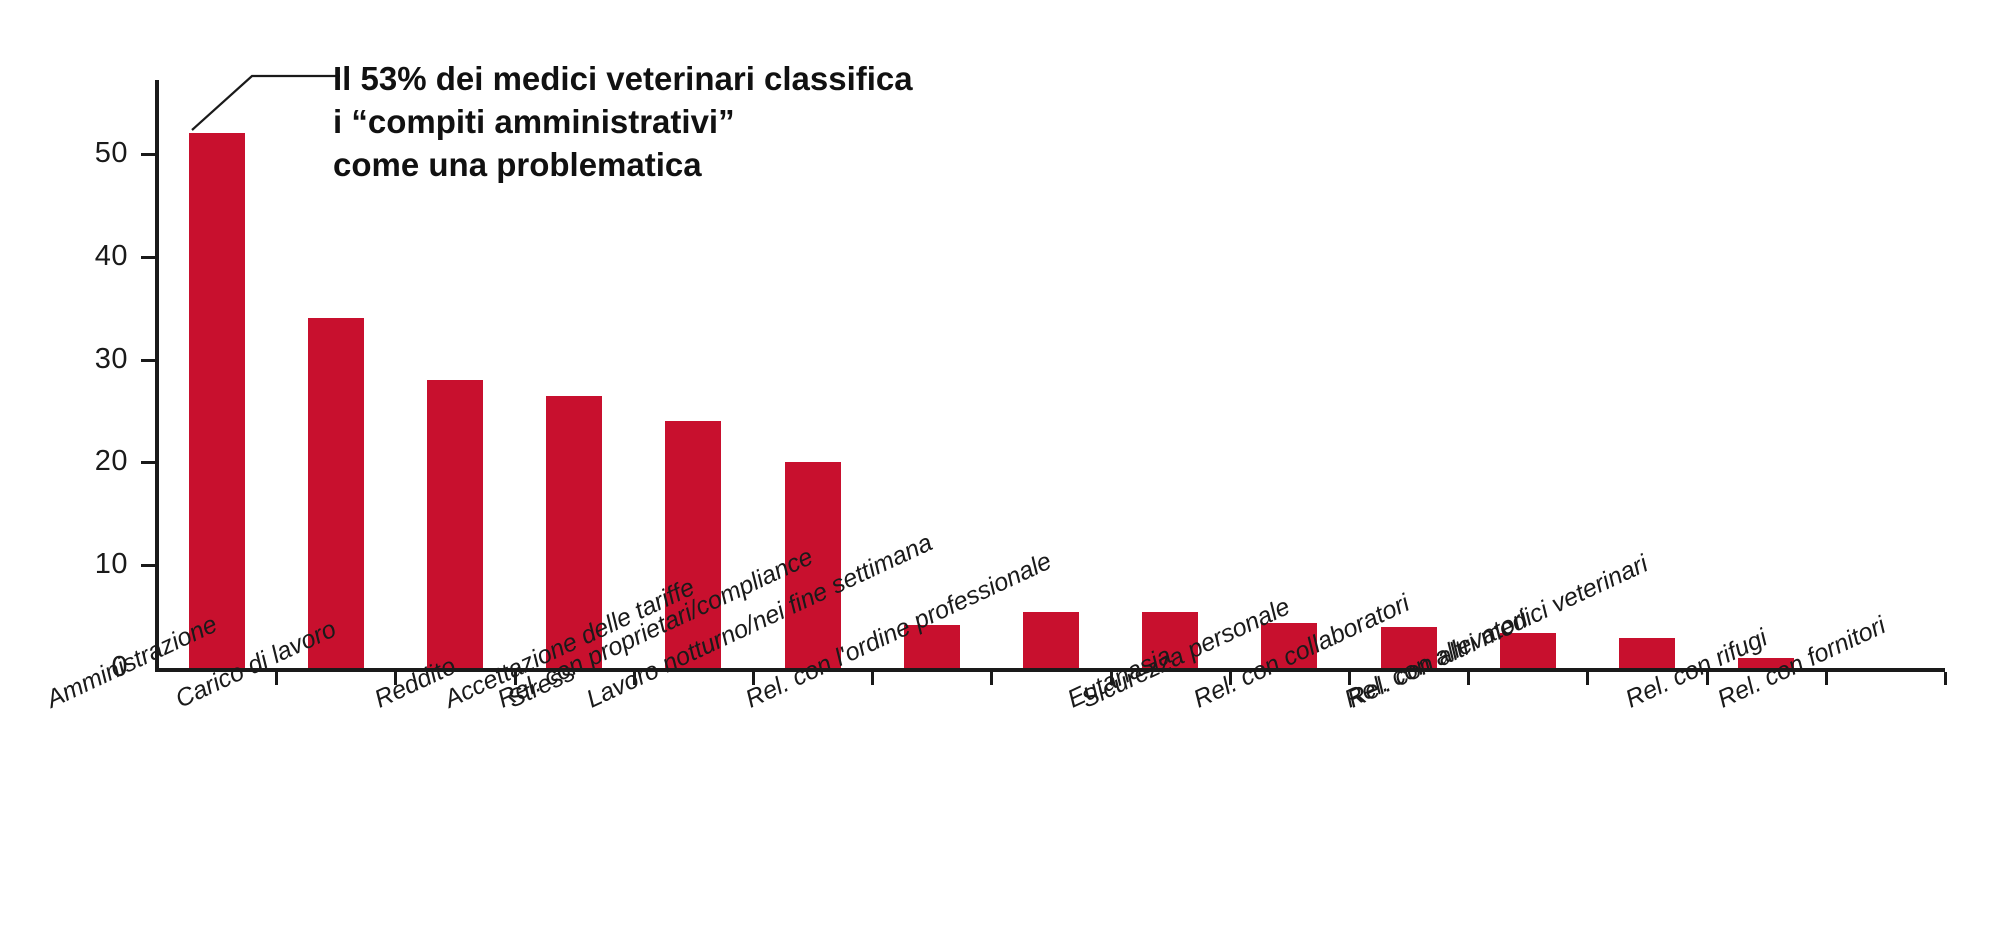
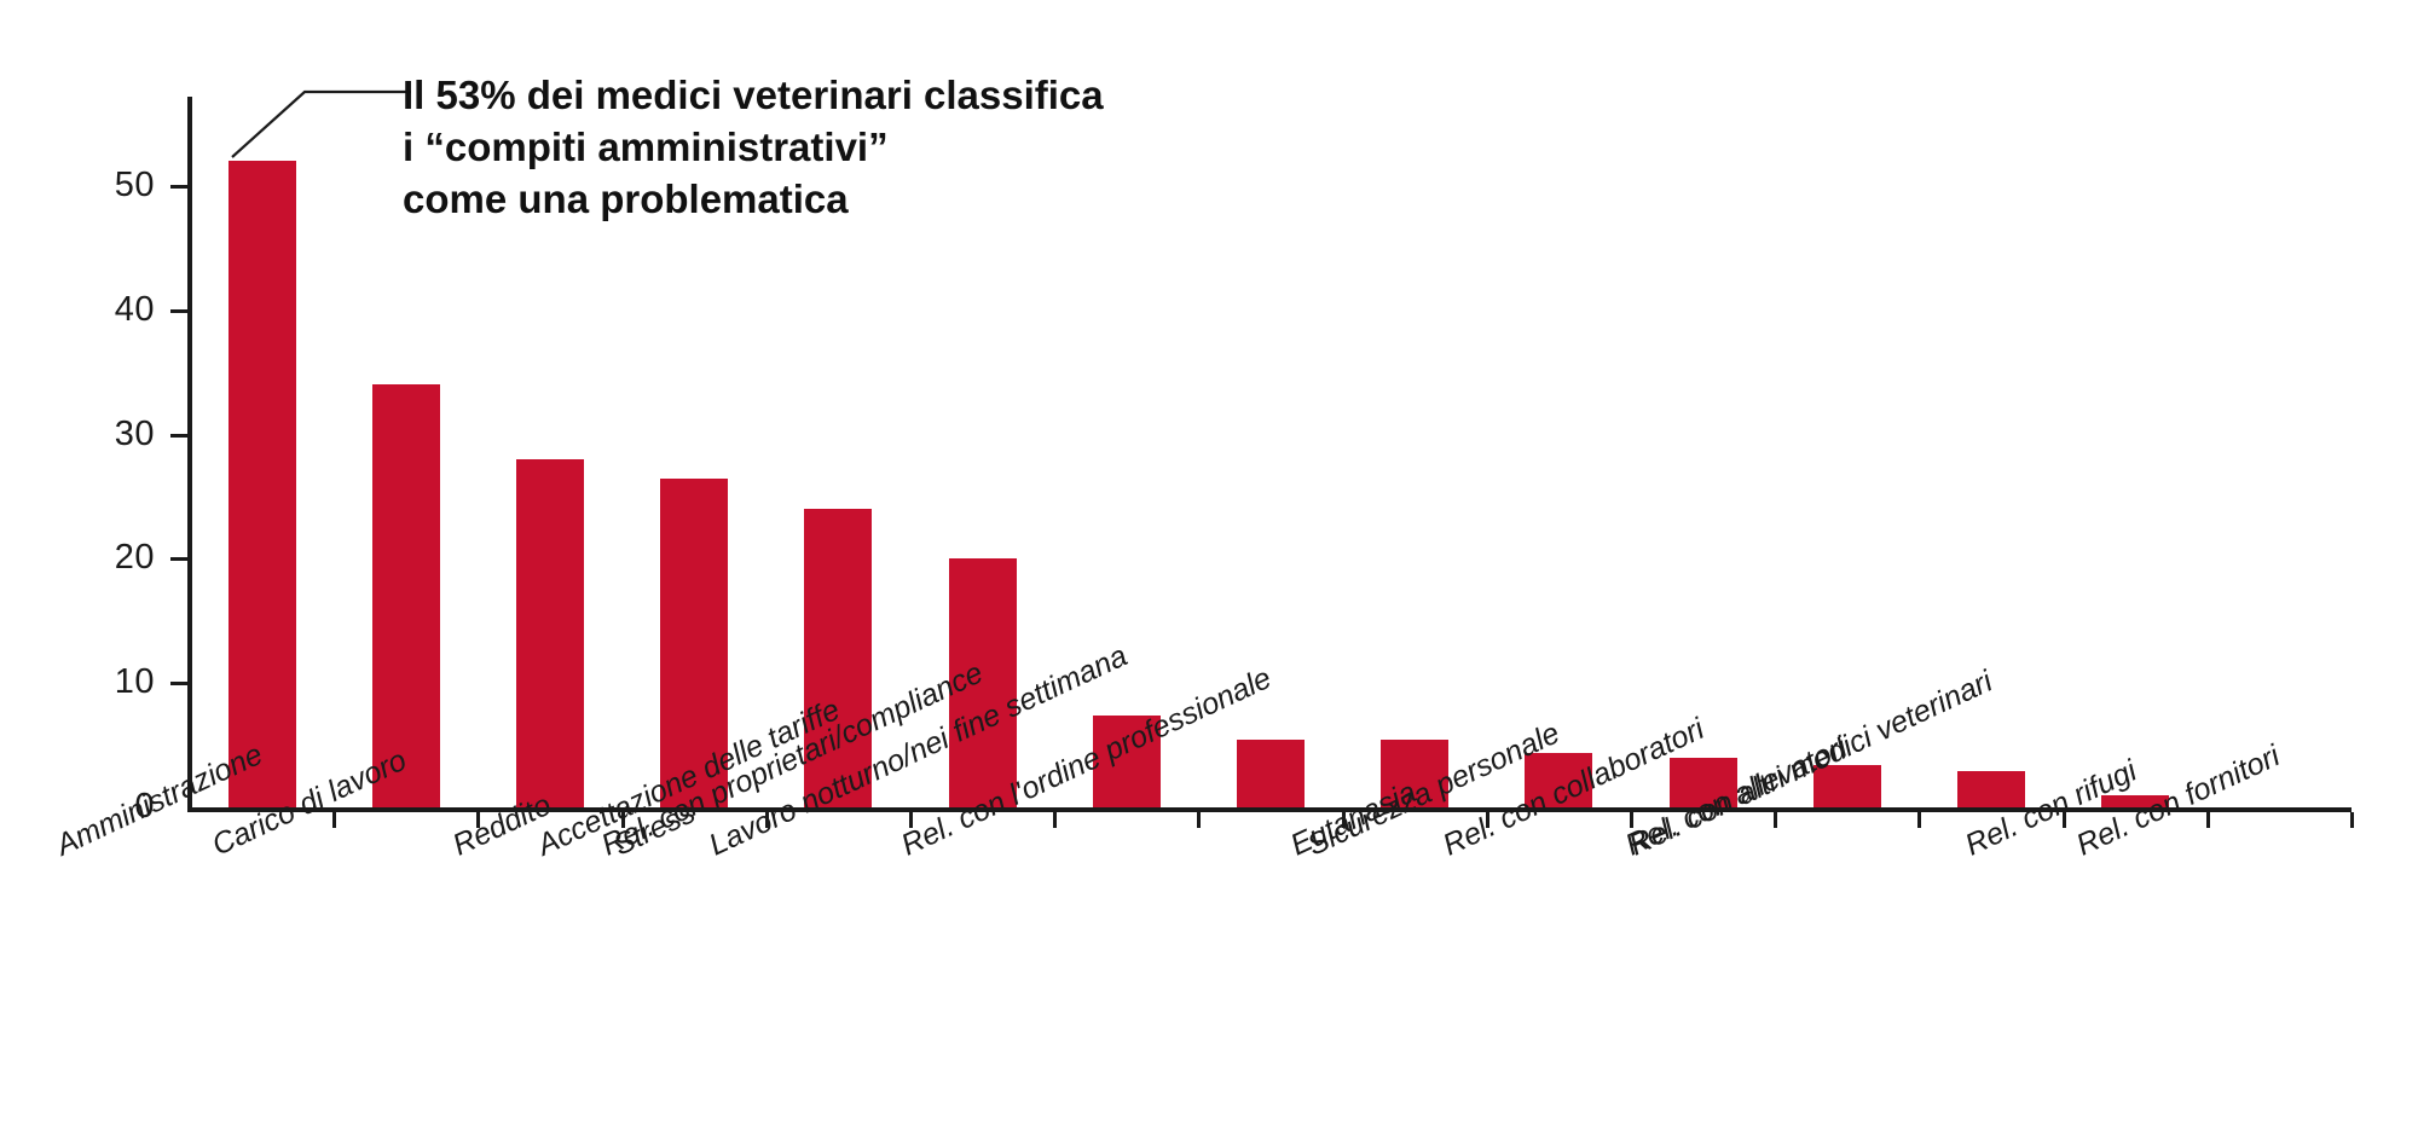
Lavoro notturno/nei fine settimana: 4.2 -> 7.4
